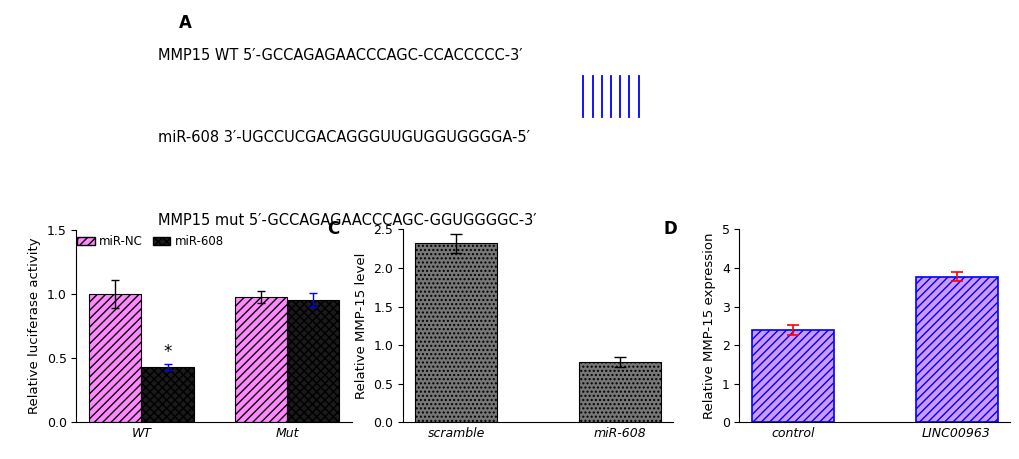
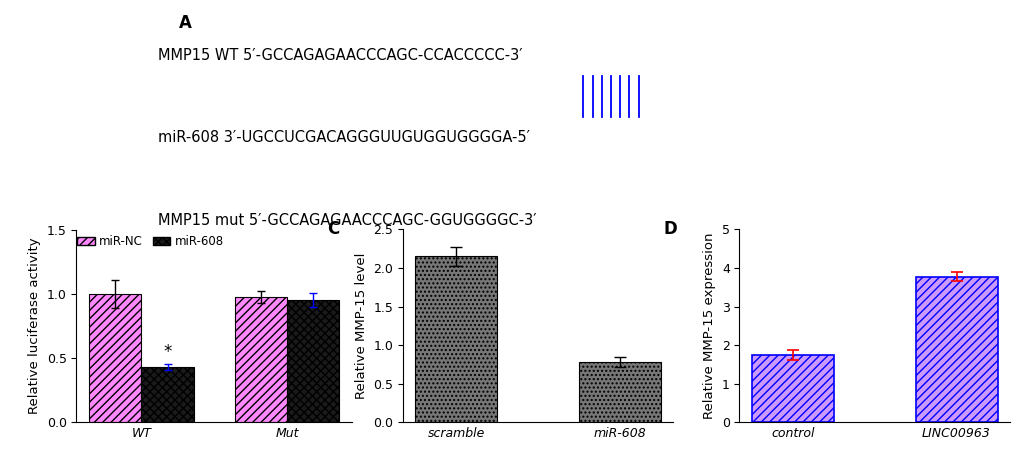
scramble: 2.32 -> 2.15
control: 2.40 -> 1.75
